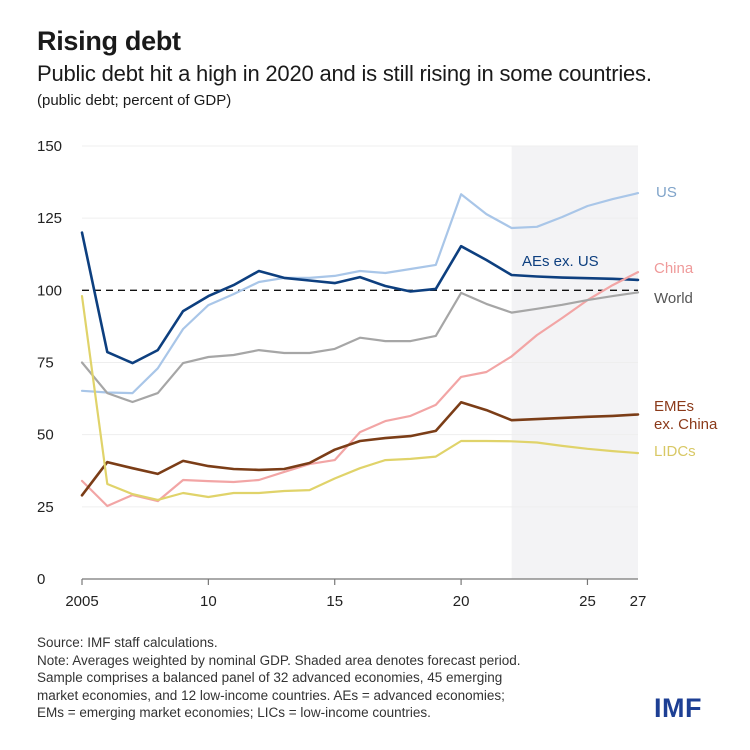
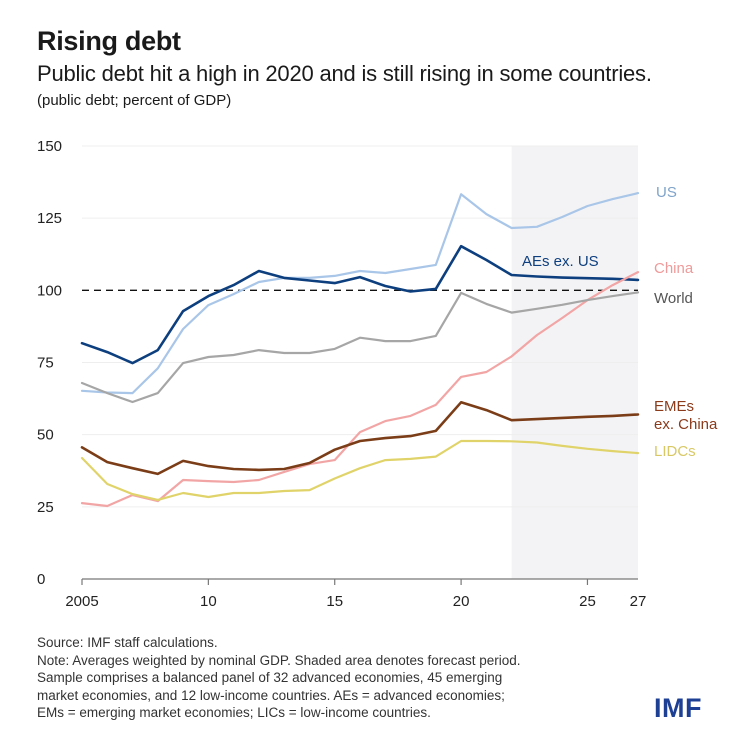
AEs ex. US/2005: 120 -> 82
China/2005: 34 -> 26
World/2005: 75 -> 68
EMEs ex. China/2005: 29 -> 46
LIDCs/2005: 98 -> 42
